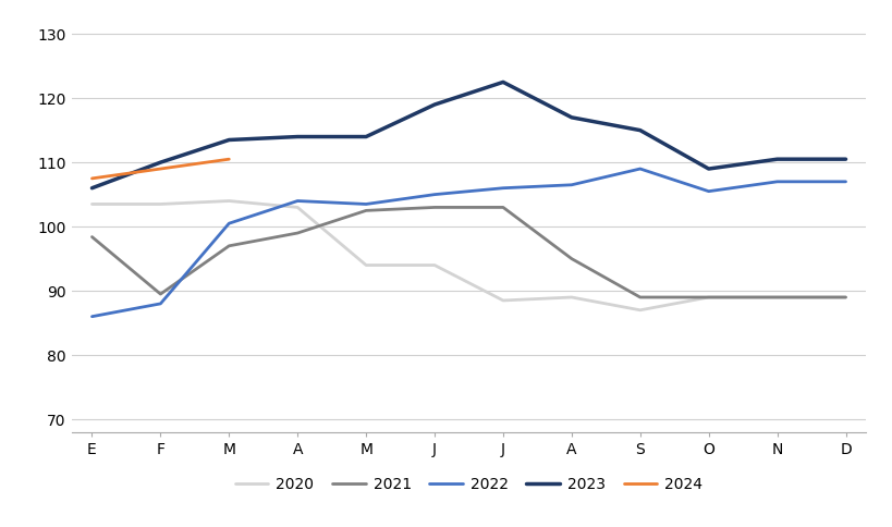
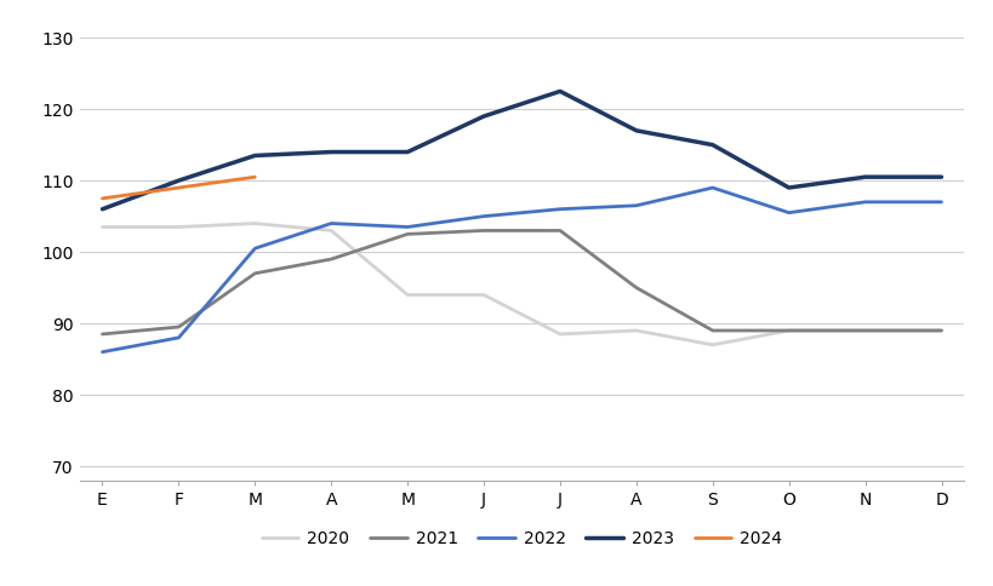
2021/E: 98.4 -> 88.5
